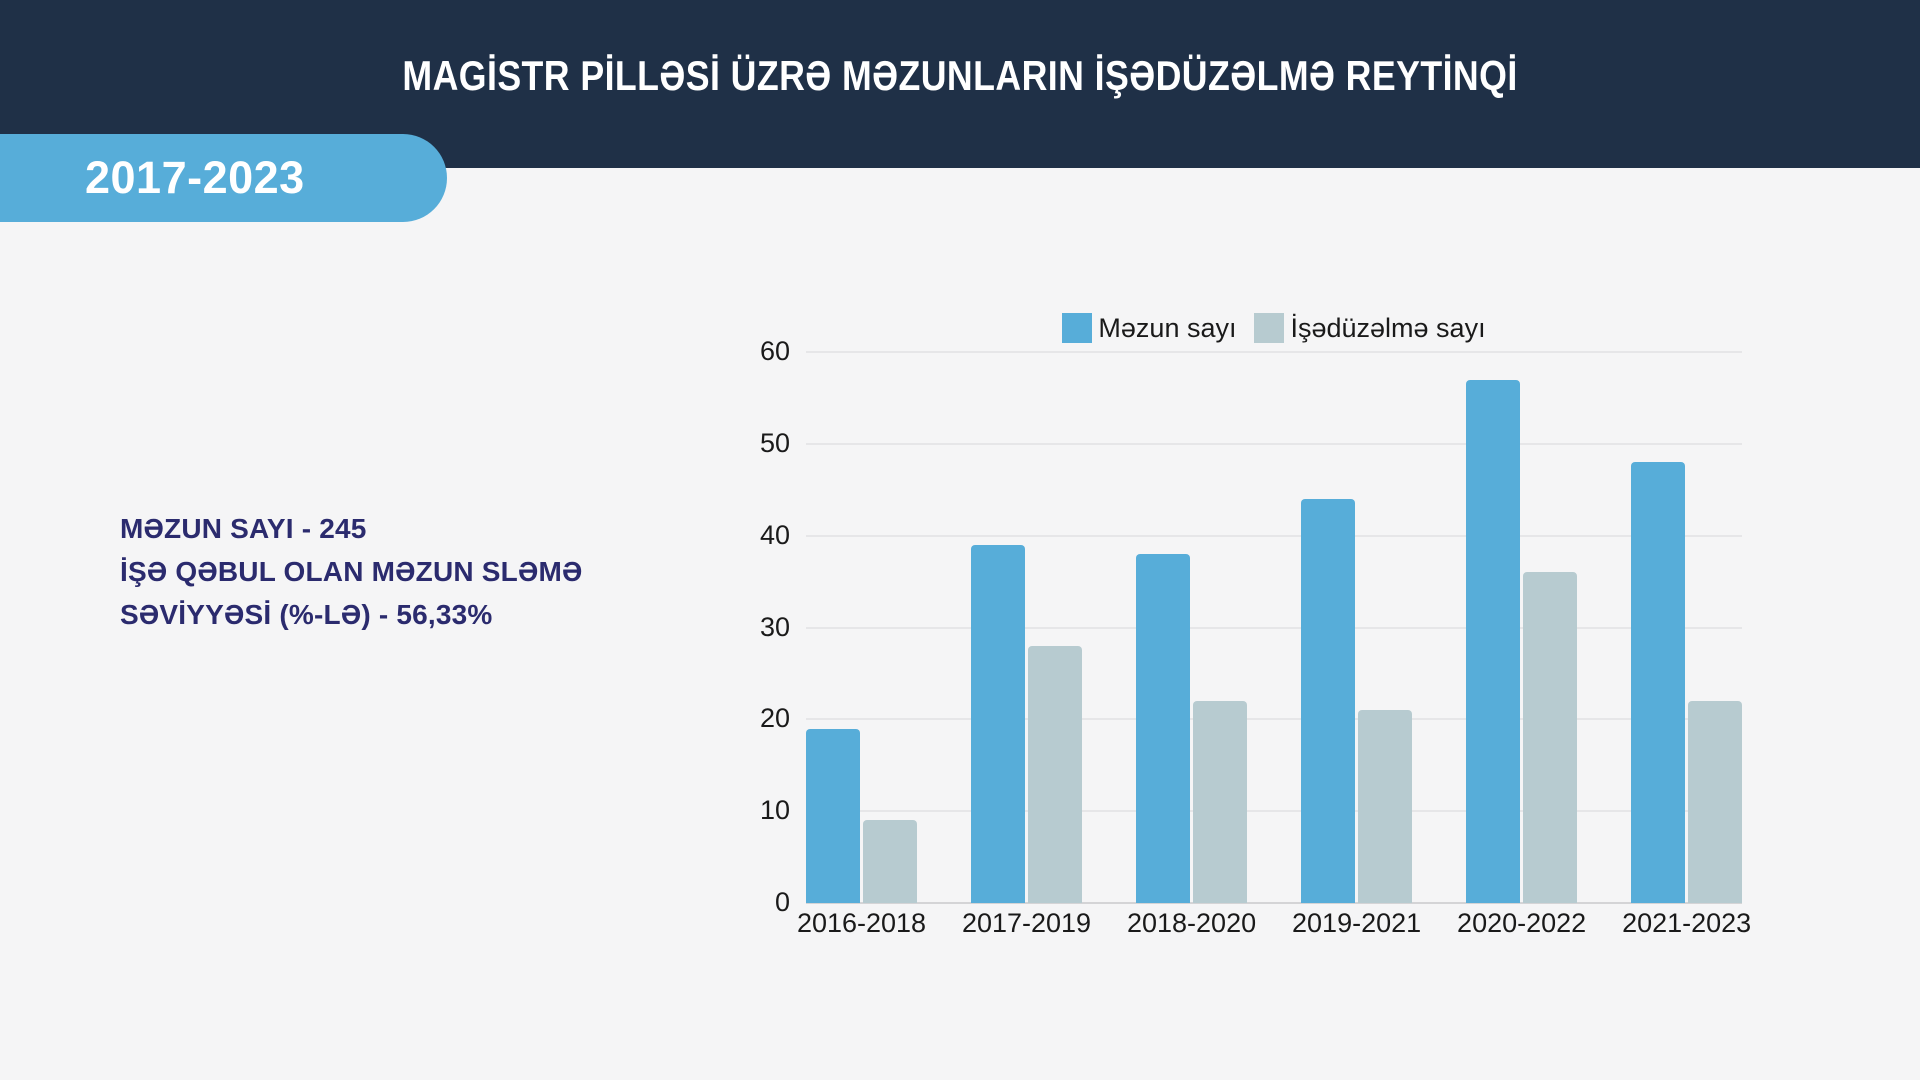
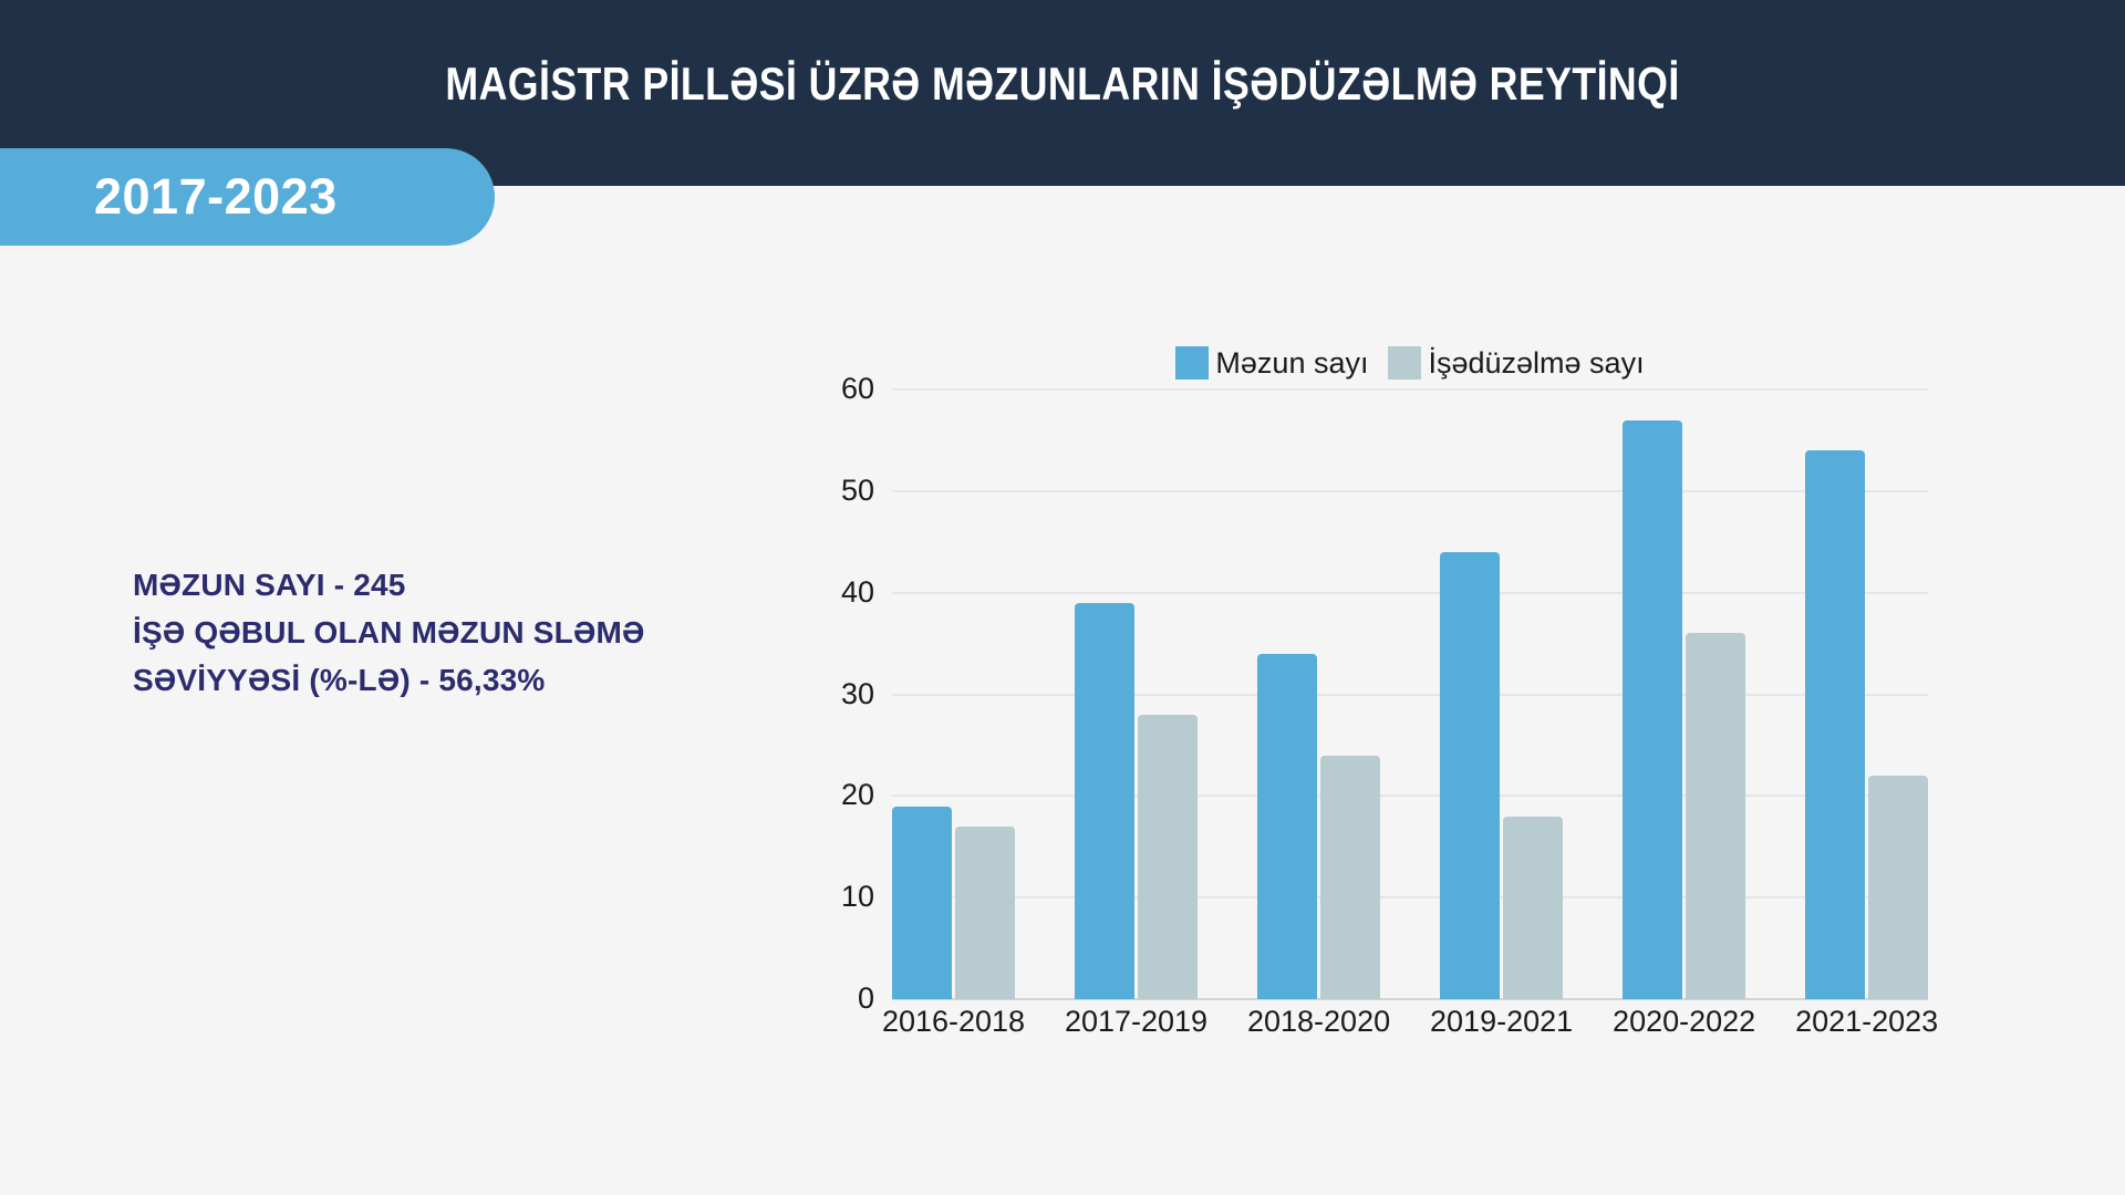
İşədüzəlmə sayı/2016-2018: 9 -> 17
Məzun sayı/2018-2020: 38 -> 34
İşədüzəlmə sayı/2018-2020: 22 -> 24
İşədüzəlmə sayı/2019-2021: 21 -> 18
Məzun sayı/2021-2023: 48 -> 54
